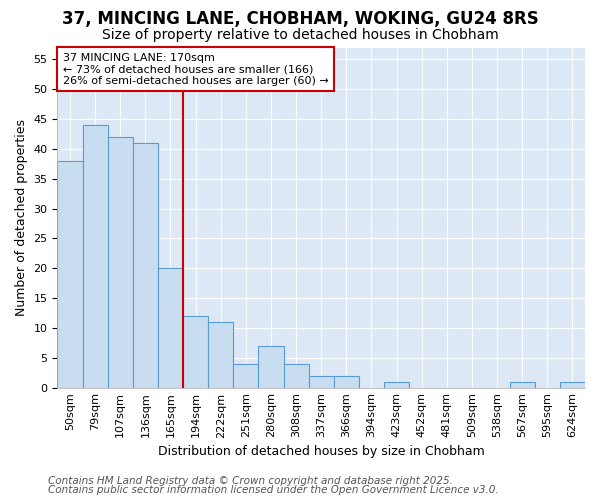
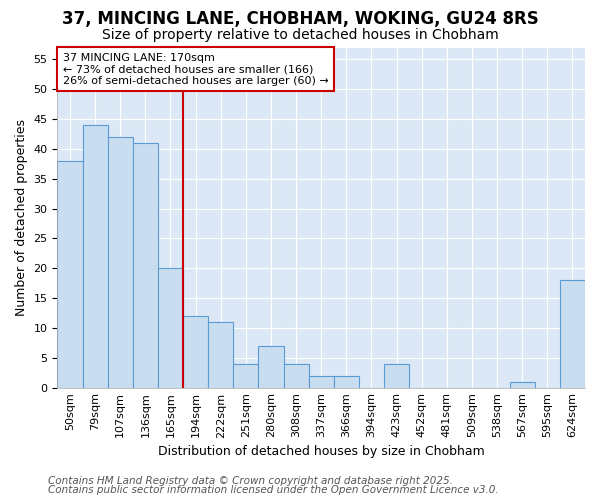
423sqm: 1 -> 4
624sqm: 1 -> 18
